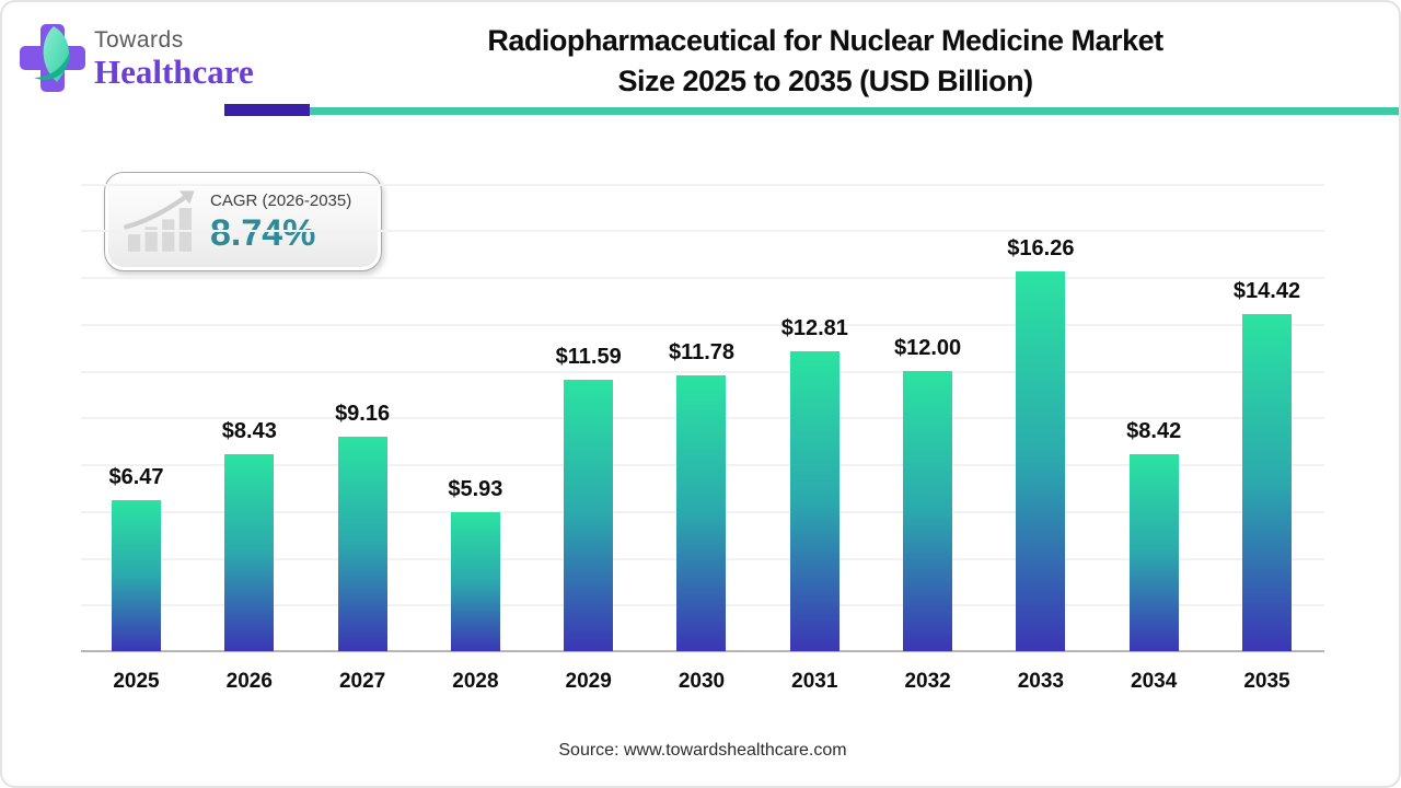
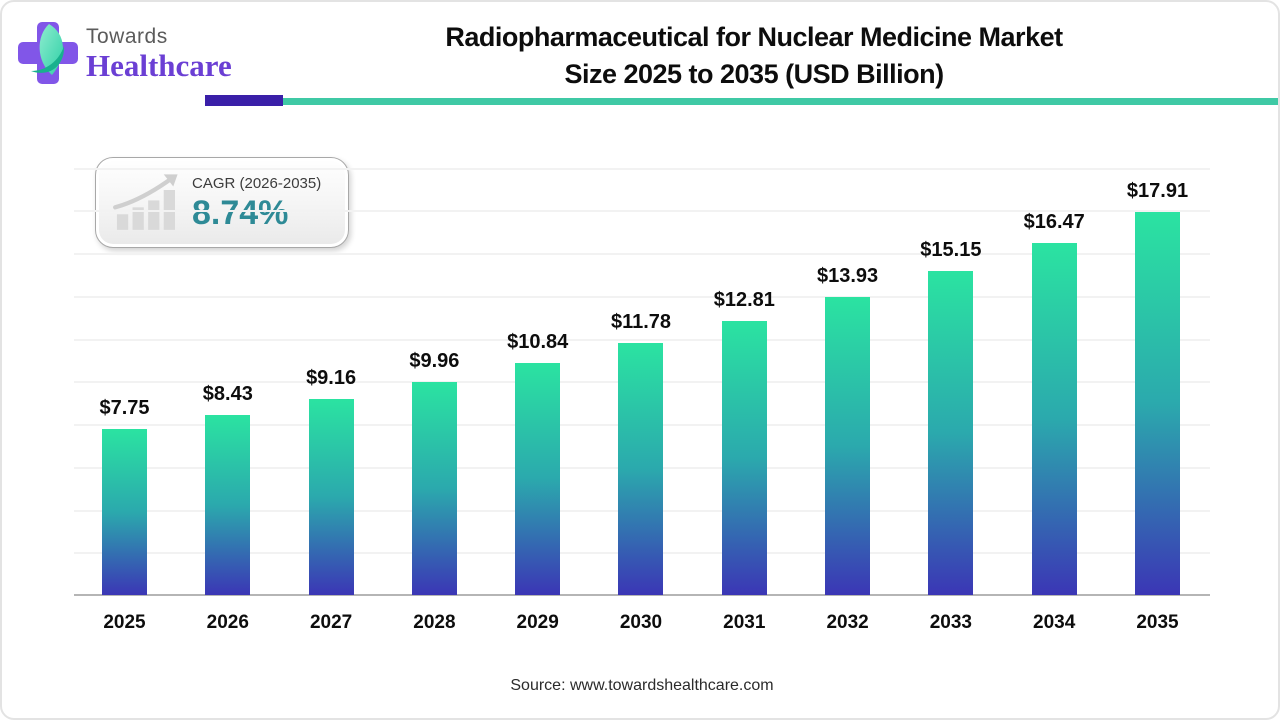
2025: $6.47 -> $7.75
2028: $5.93 -> $9.96
2029: $11.59 -> $10.84
2032: $12.00 -> $13.93
2033: $16.26 -> $15.15
2034: $8.42 -> $16.47
2035: $14.42 -> $17.91
